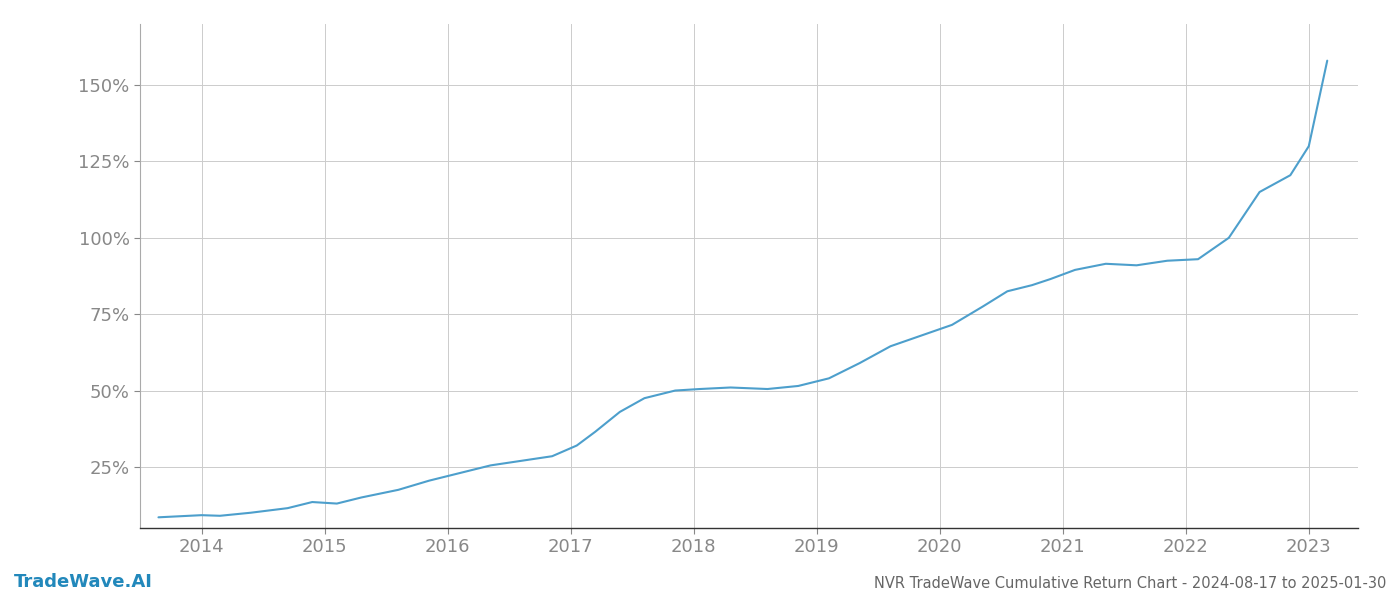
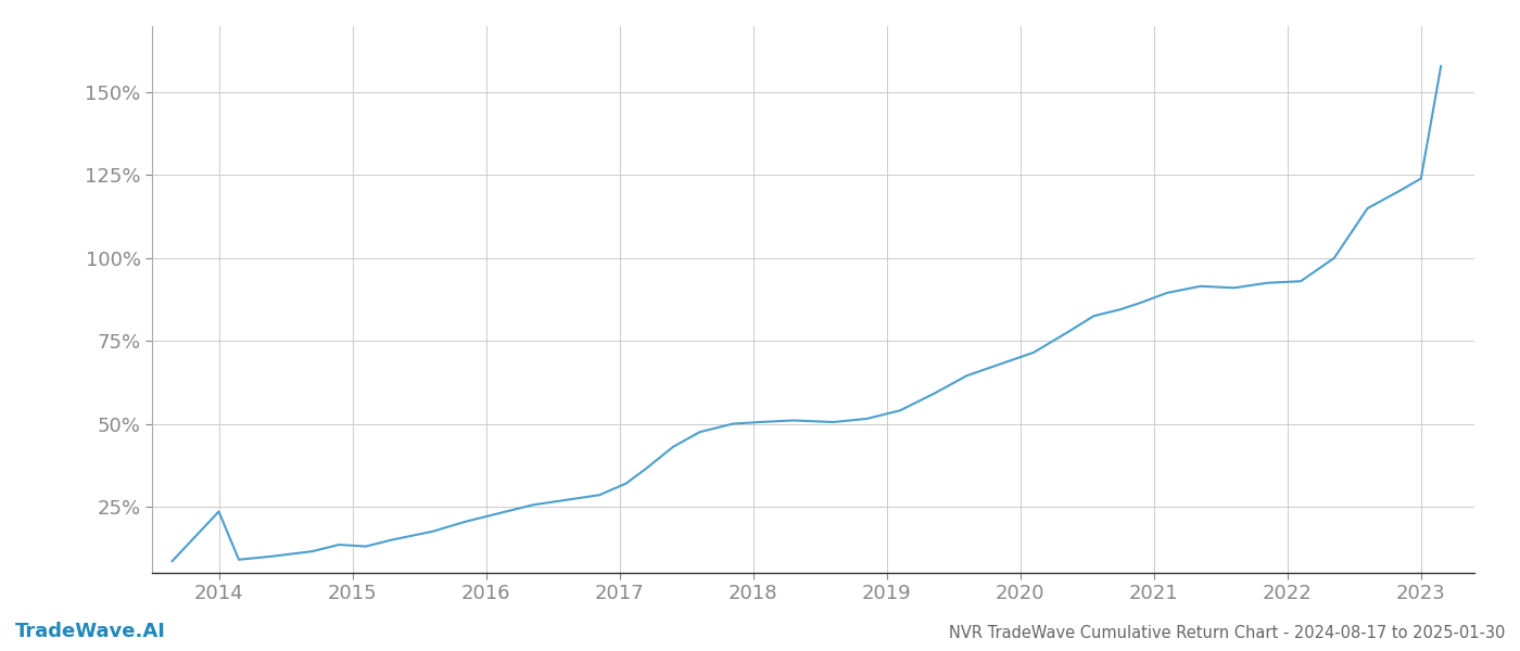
2014: 9.2% -> 23.5%
2023: 130.0% -> 124.0%
